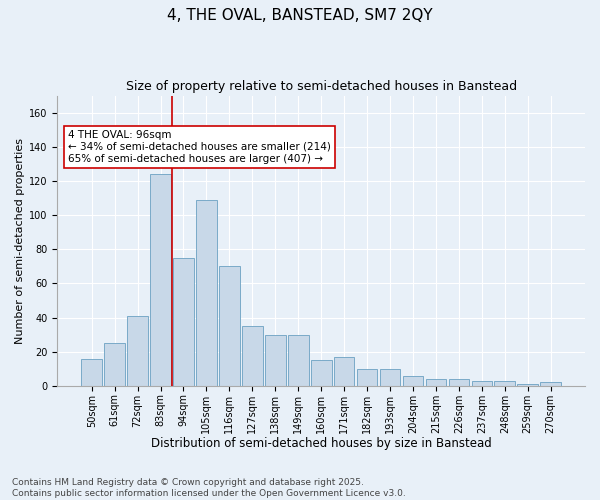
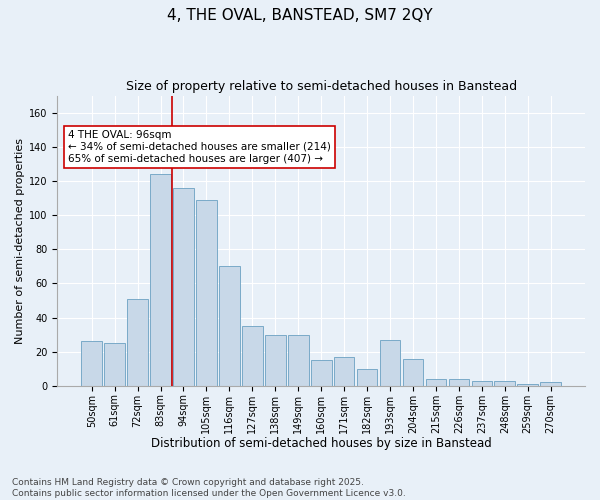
50sqm: 16 -> 26
72sqm: 41 -> 51
94sqm: 75 -> 116
193sqm: 10 -> 27
204sqm: 6 -> 16
